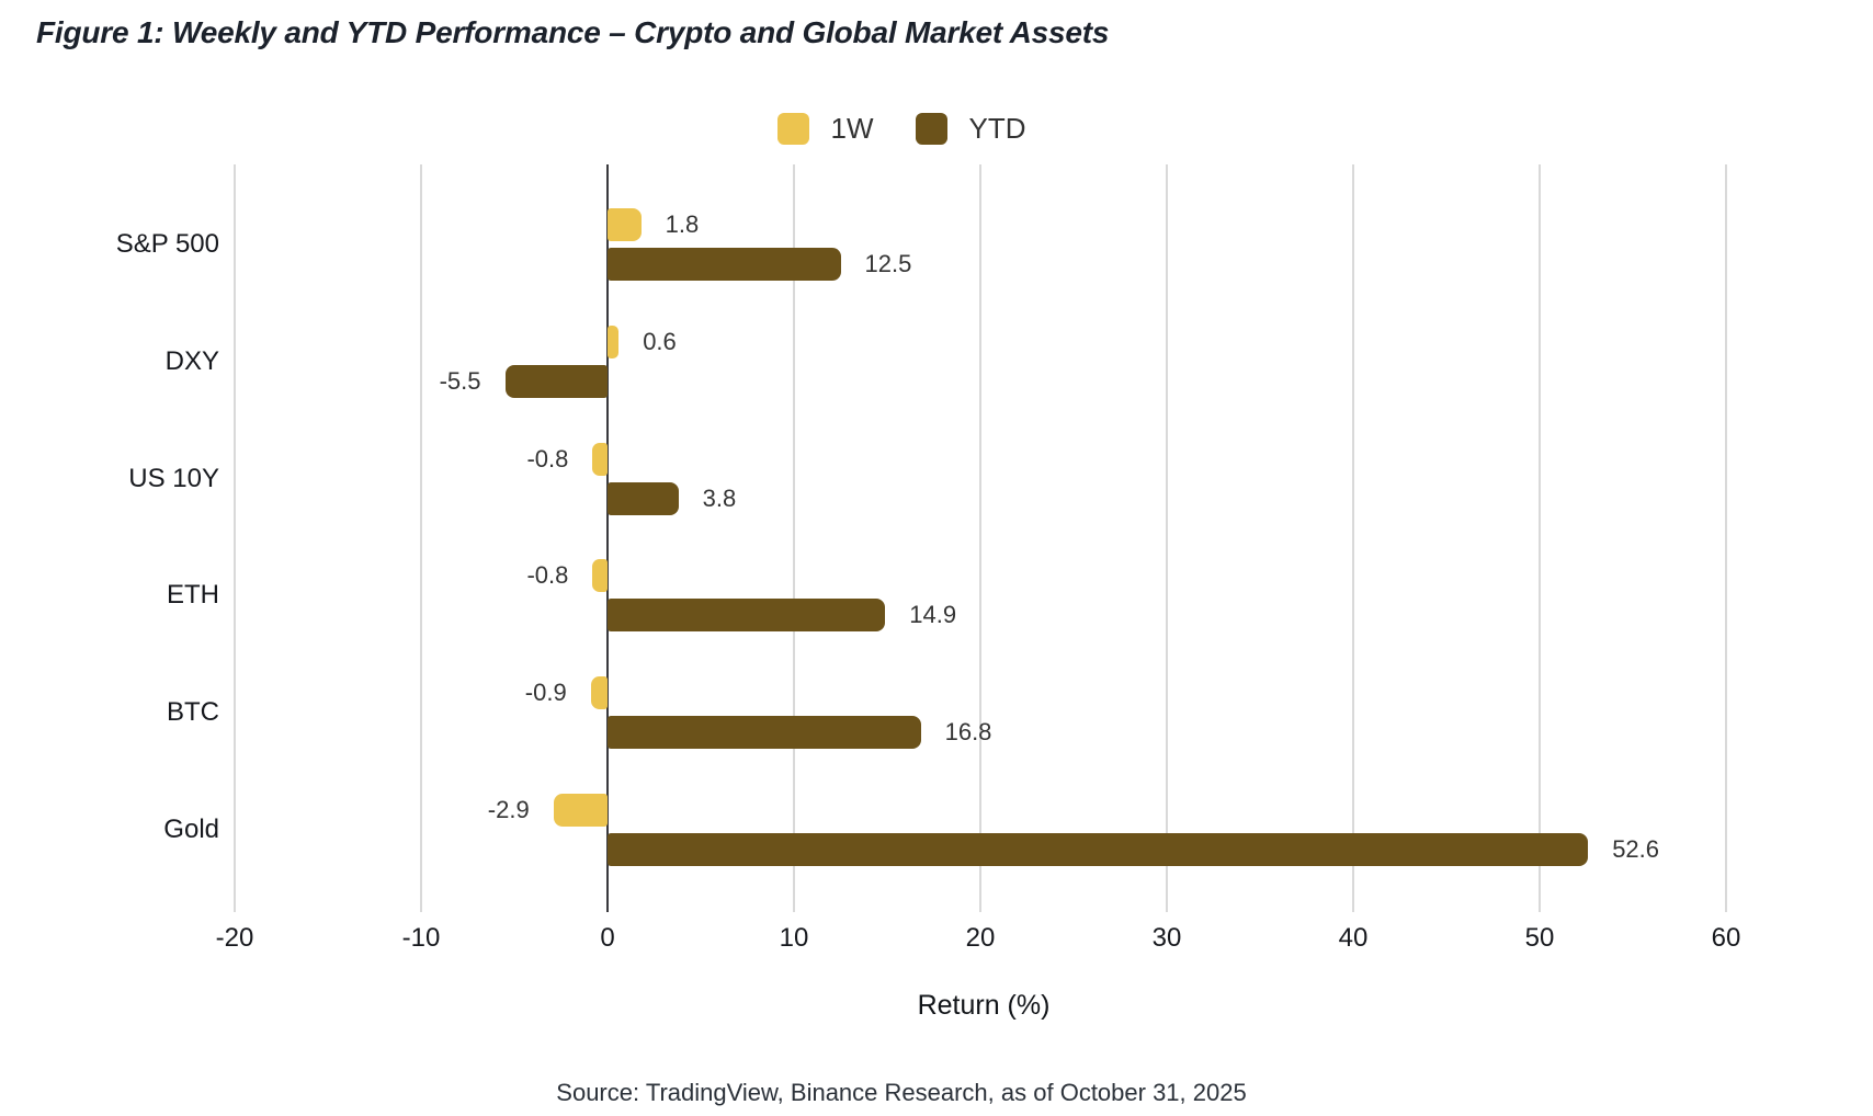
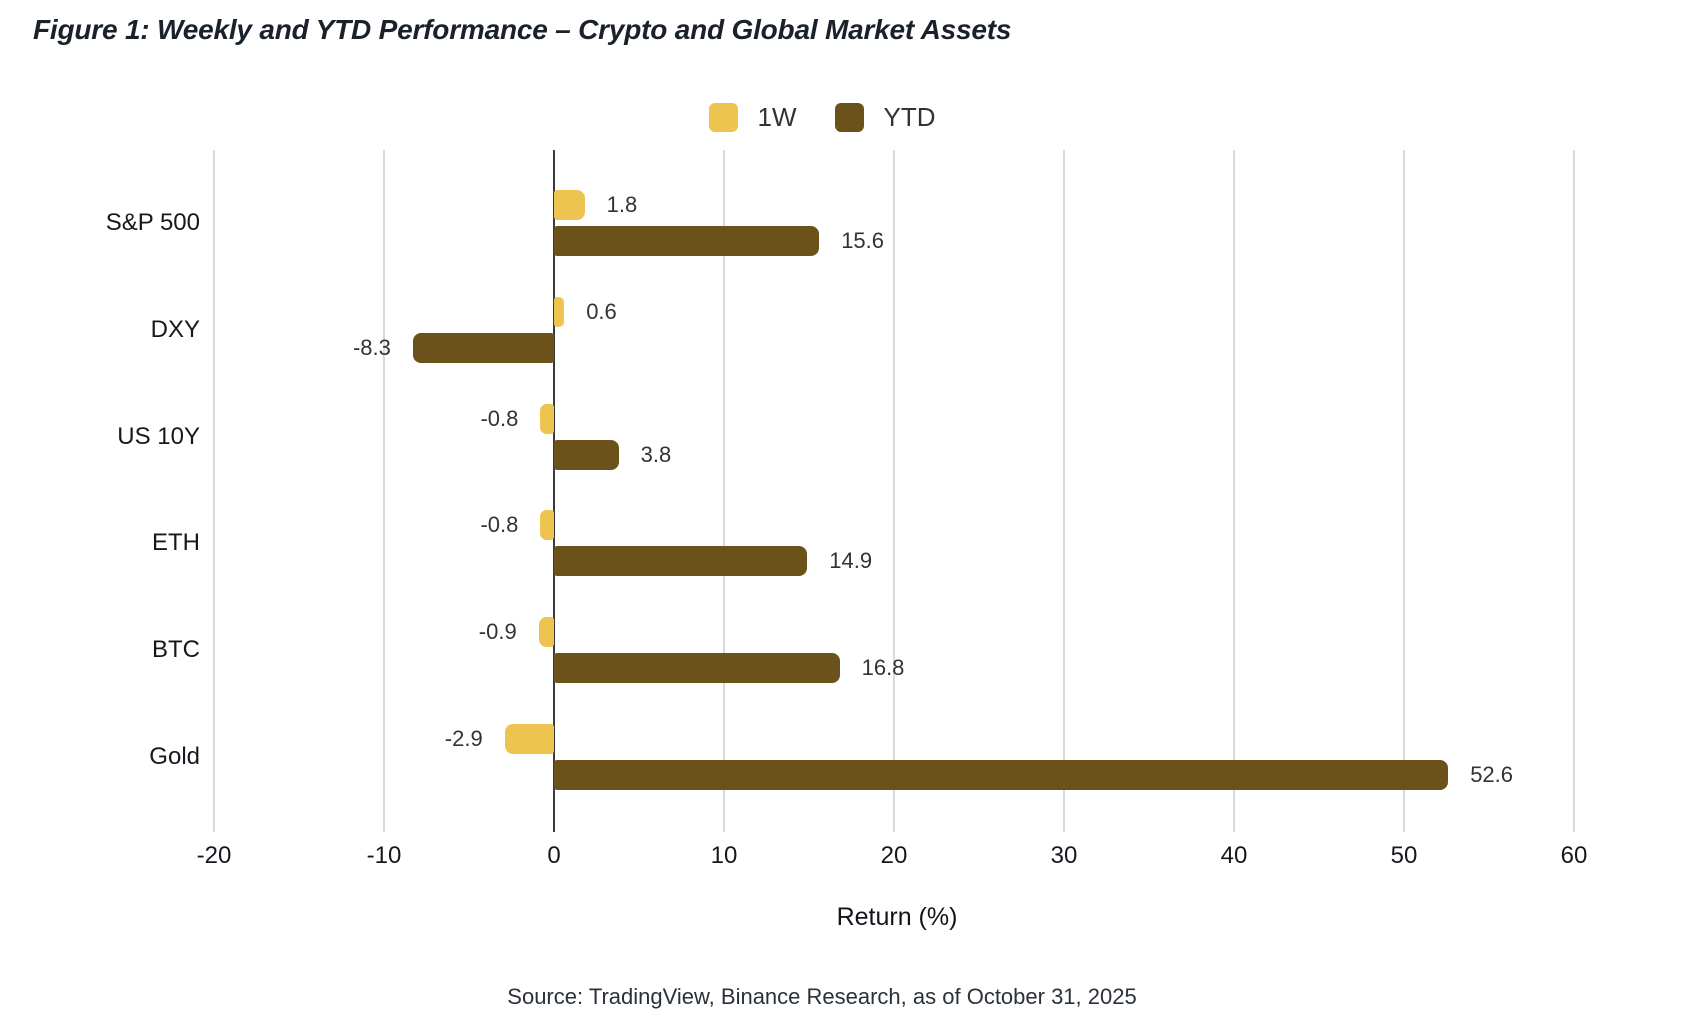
YTD/S&P 500: 12.5 -> 15.6
YTD/DXY: -5.5 -> -8.3
